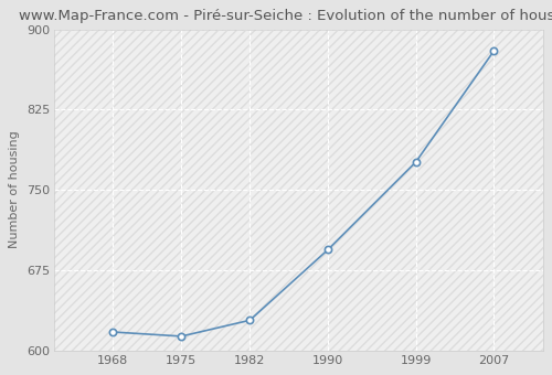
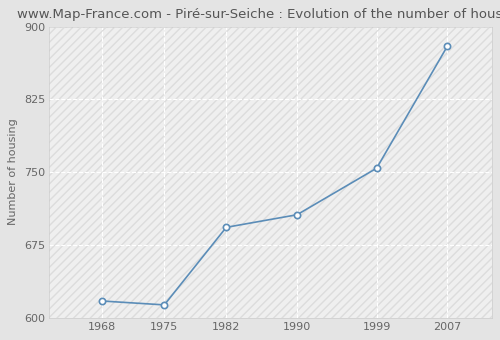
1982: 628 -> 693
1990: 694 -> 706
1999: 776 -> 754
